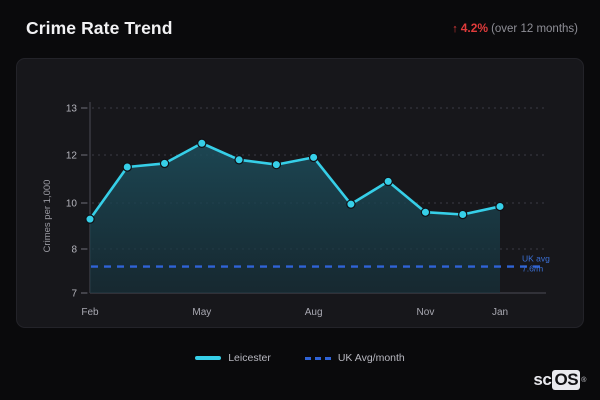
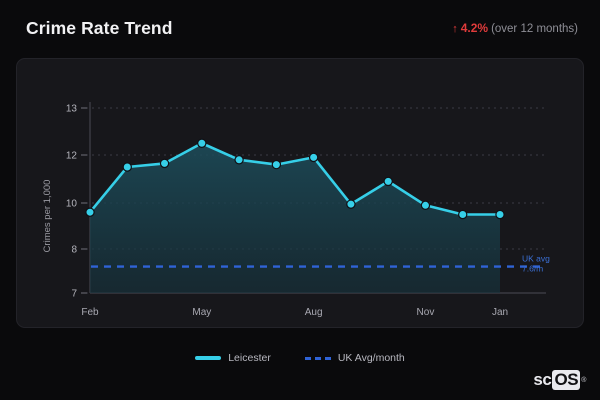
Leicester/Feb: 9.3 -> 9.6
Leicester/Nov: 9.6 -> 9.9
Leicester/Jan: 9.8 -> 9.5
